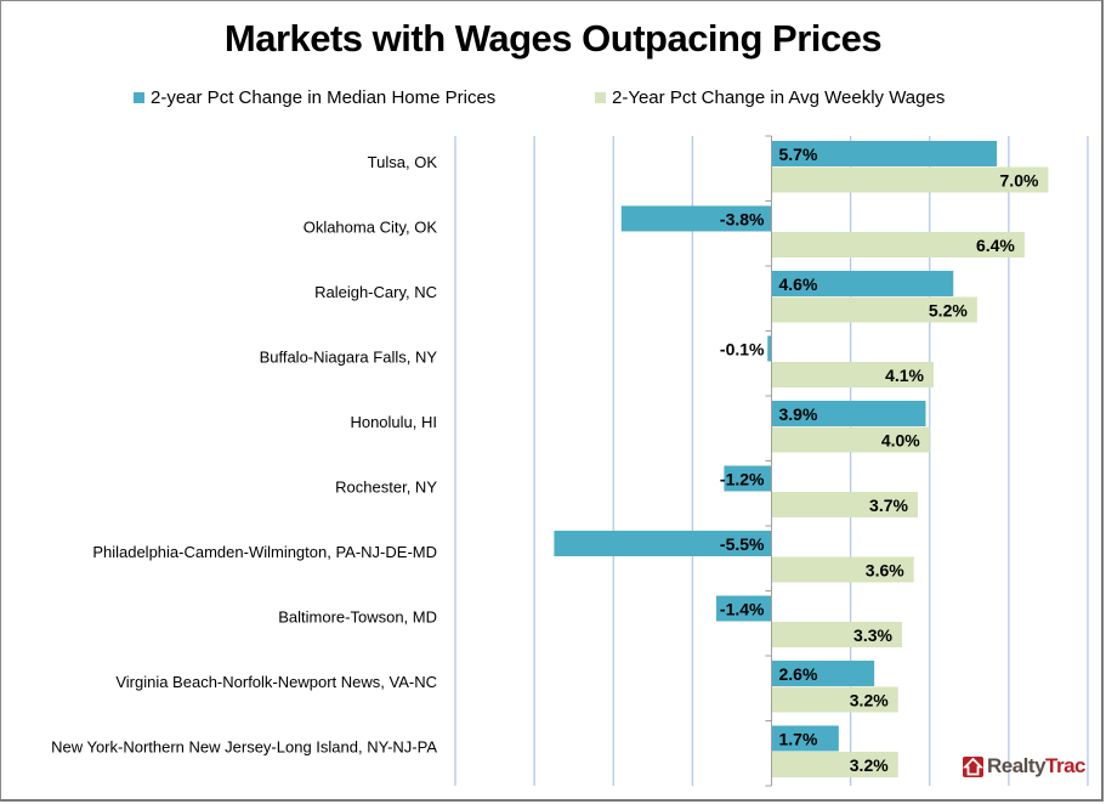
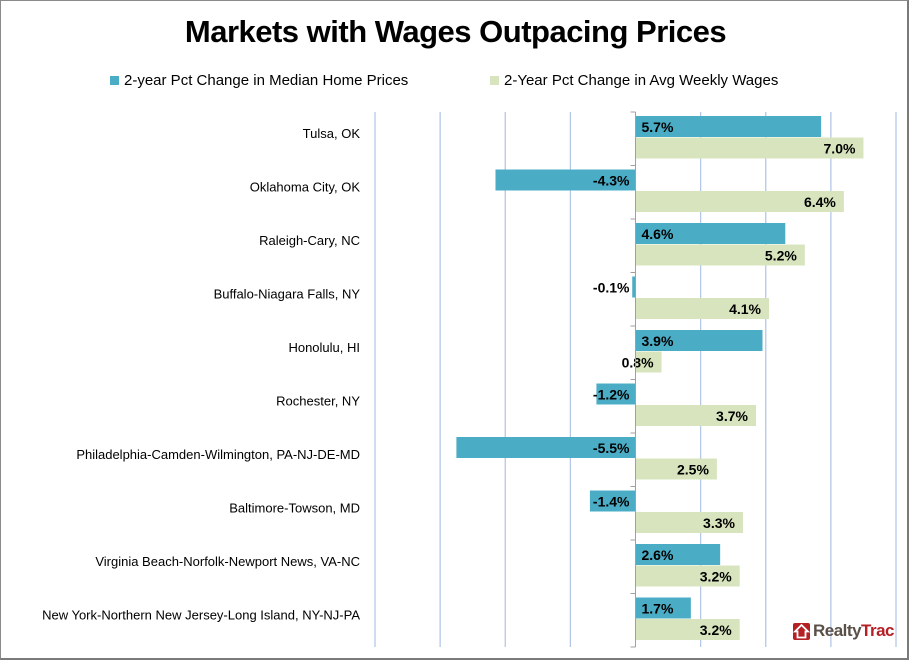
2-year Pct Change in Median Home Prices/Oklahoma City, OK: -3.8% -> -4.3%
2-Year Pct Change in Avg Weekly Wages/Honolulu, HI: 4.0% -> 0.8%
2-Year Pct Change in Avg Weekly Wages/Philadelphia-Camden-Wilmington, PA-NJ-DE-MD: 3.6% -> 2.5%
